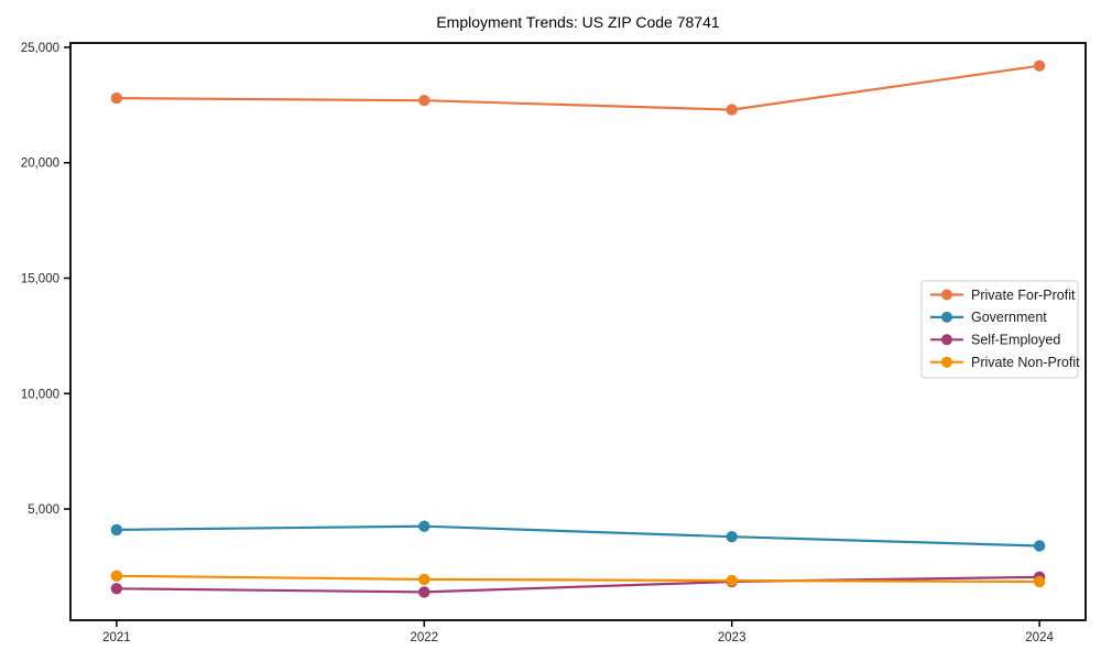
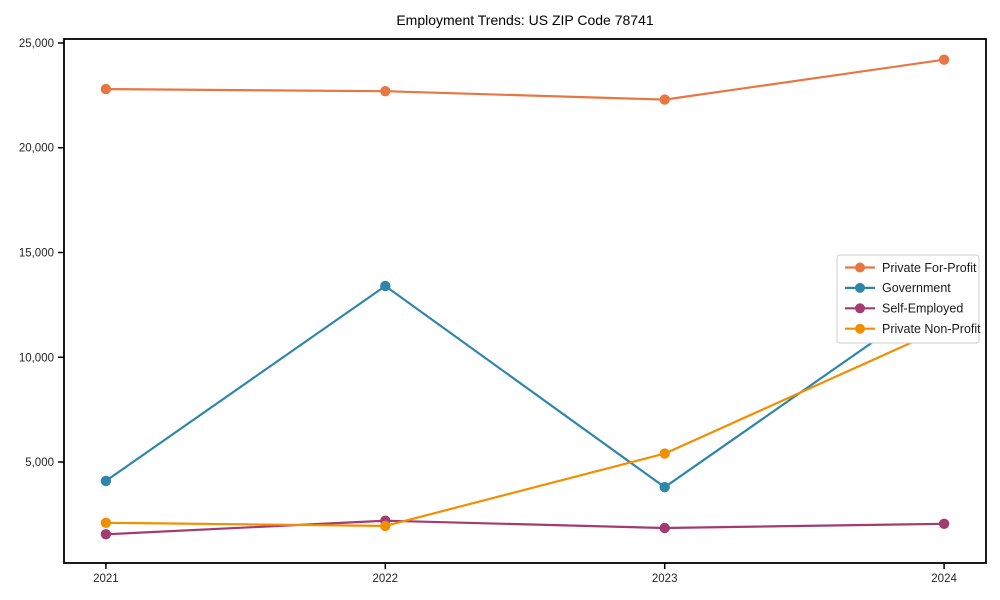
Government/2022: 4200 -> 13400
Self-Employed/2022: 1400 -> 2200
Private Non-Profit/2023: 1900 -> 5400
Government/2024: 3400 -> 13100
Private Non-Profit/2024: 1800 -> 11400
